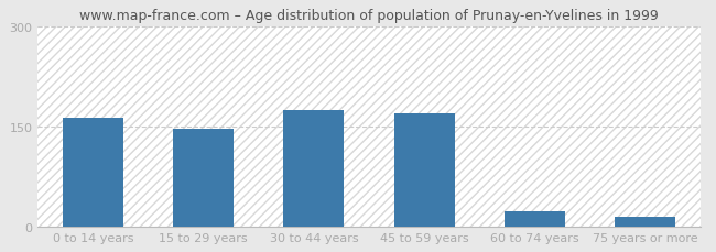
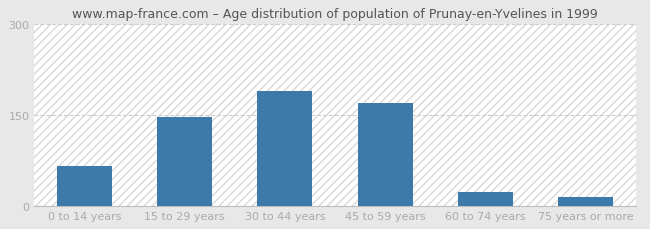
0 to 14 years: 163 -> 66
30 to 44 years: 175 -> 190
